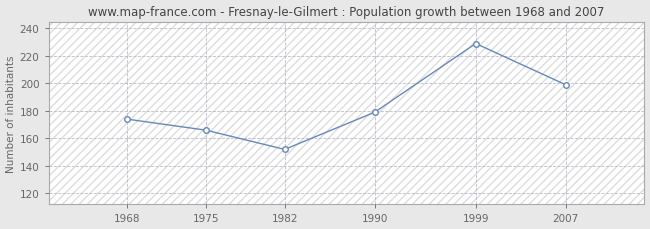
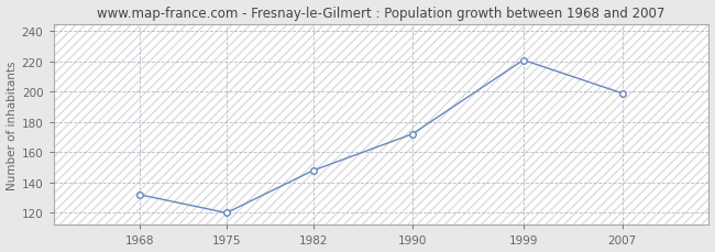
1968: 174 -> 132
1975: 166 -> 120
1982: 152 -> 148
1990: 179 -> 172
1999: 229 -> 221
